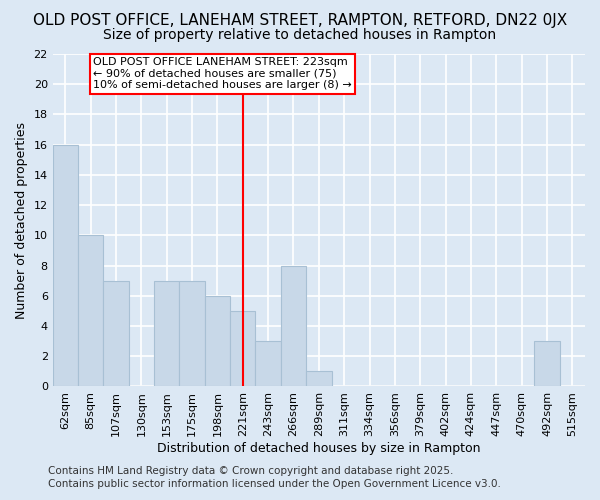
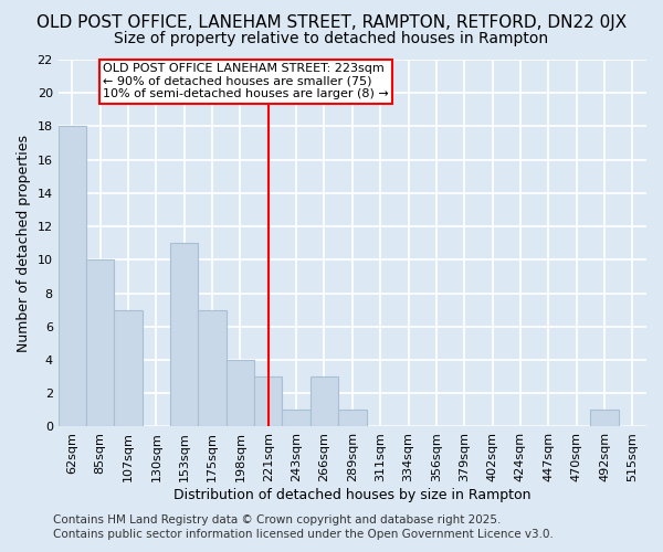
62sqm: 16 -> 18
153sqm: 7 -> 11
198sqm: 6 -> 4
221sqm: 5 -> 3
243sqm: 3 -> 1
266sqm: 8 -> 3
492sqm: 3 -> 1
